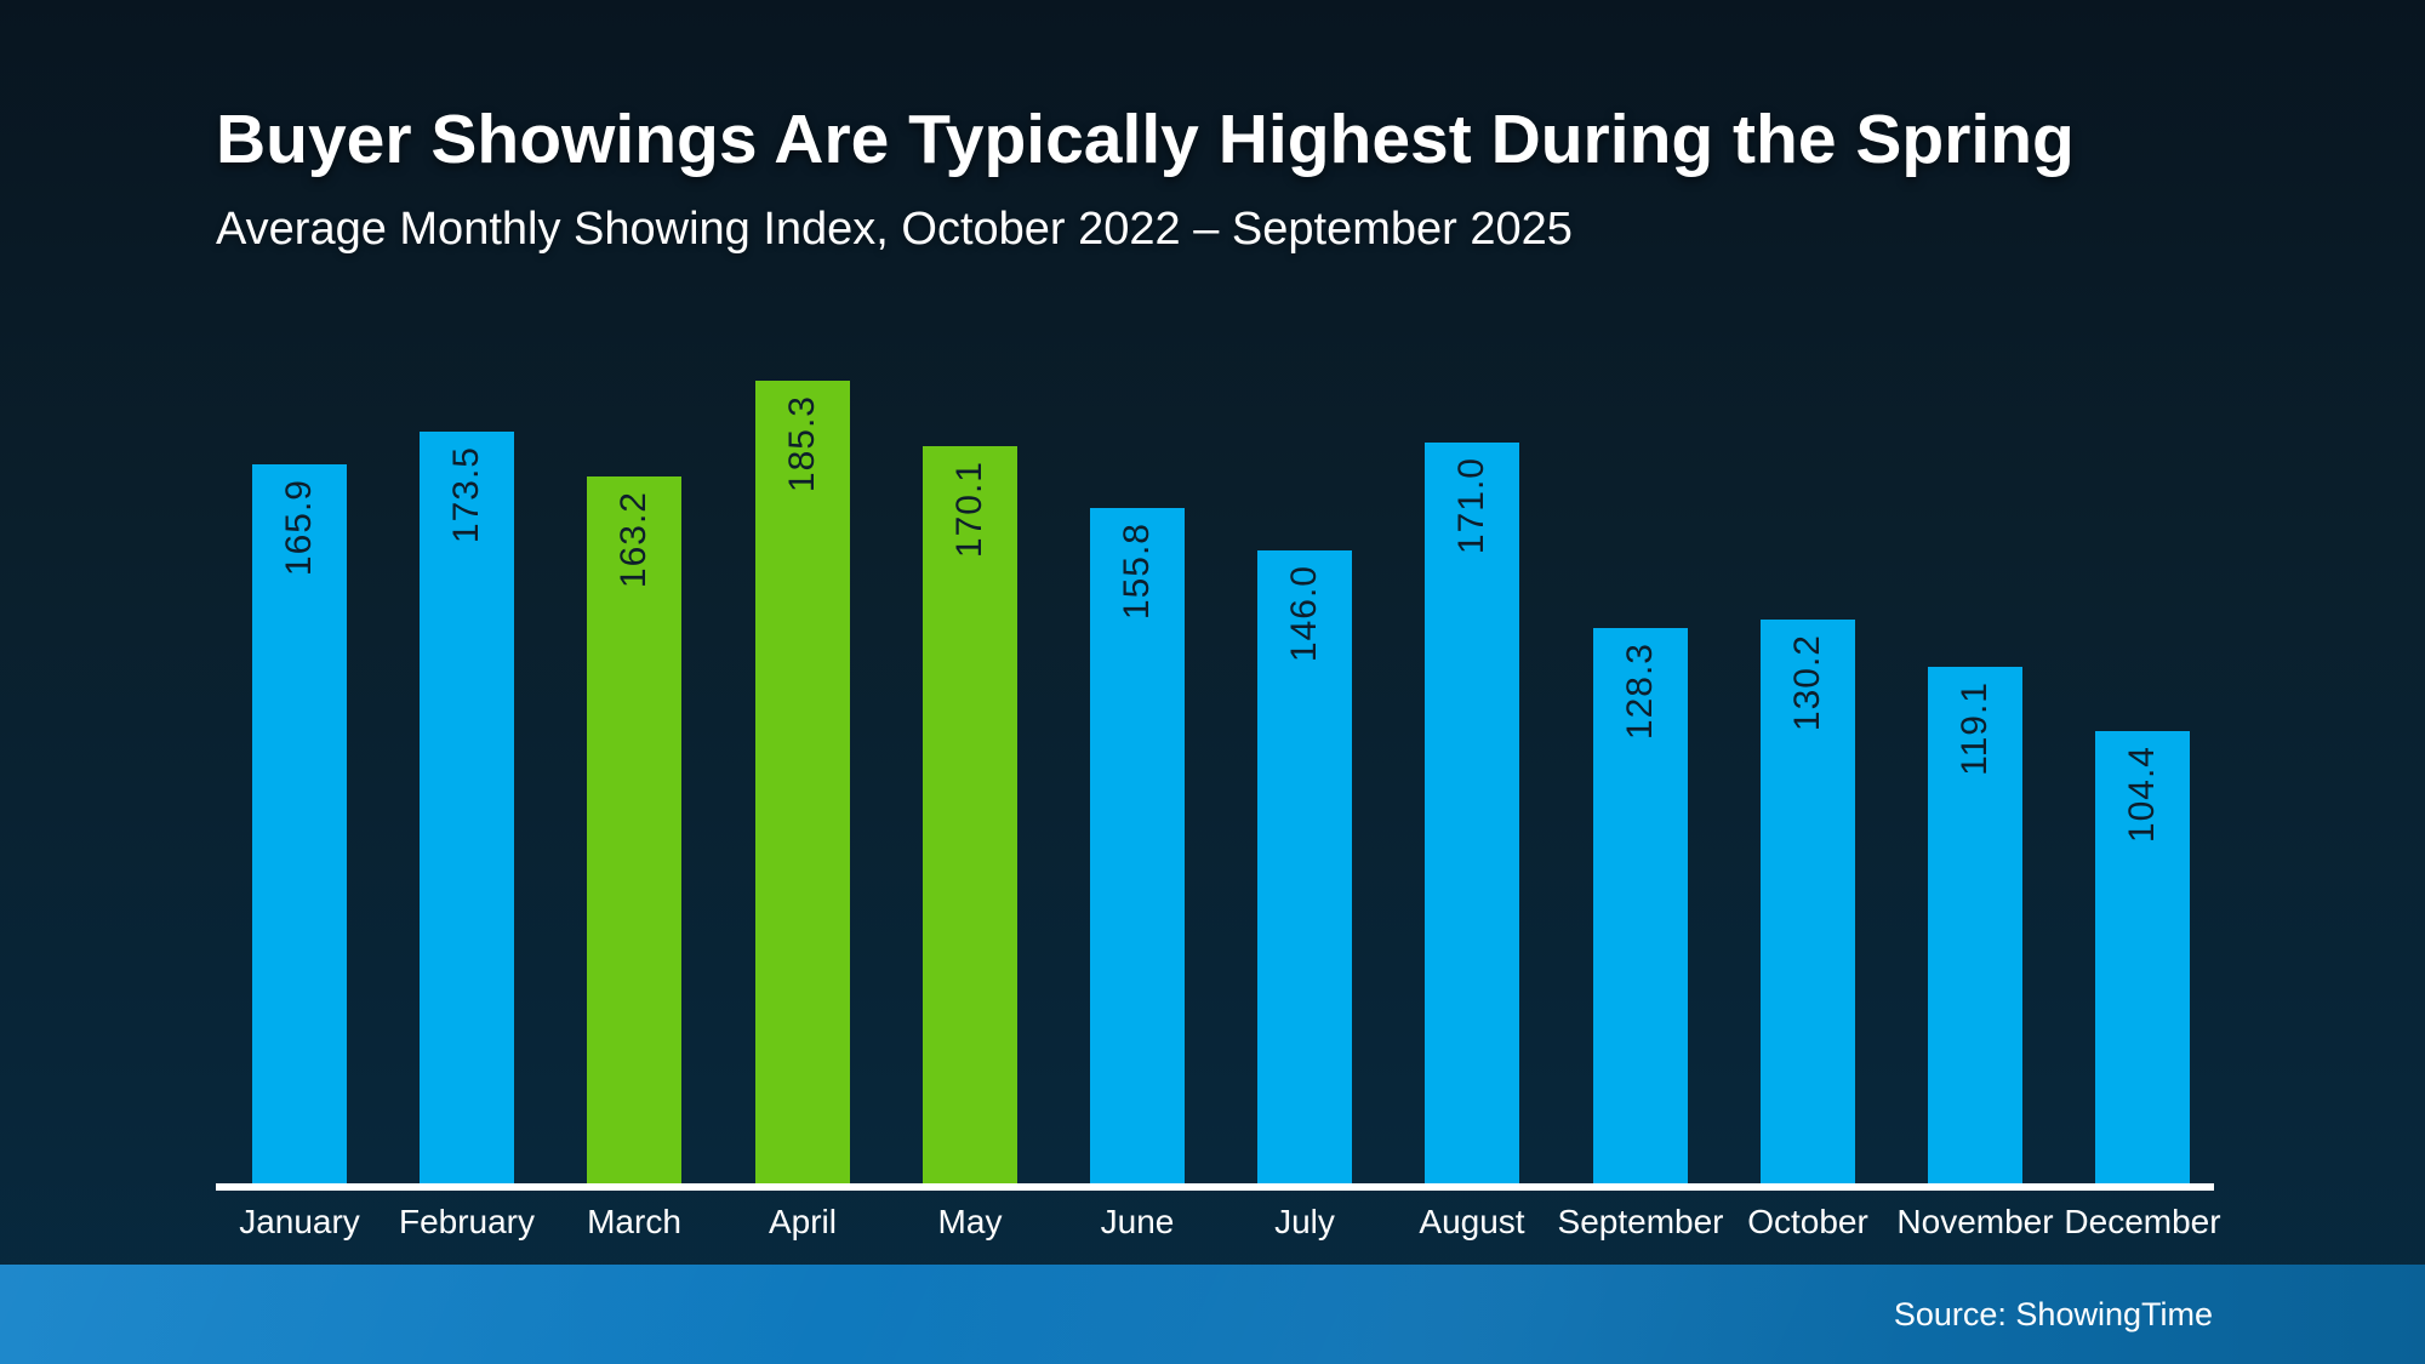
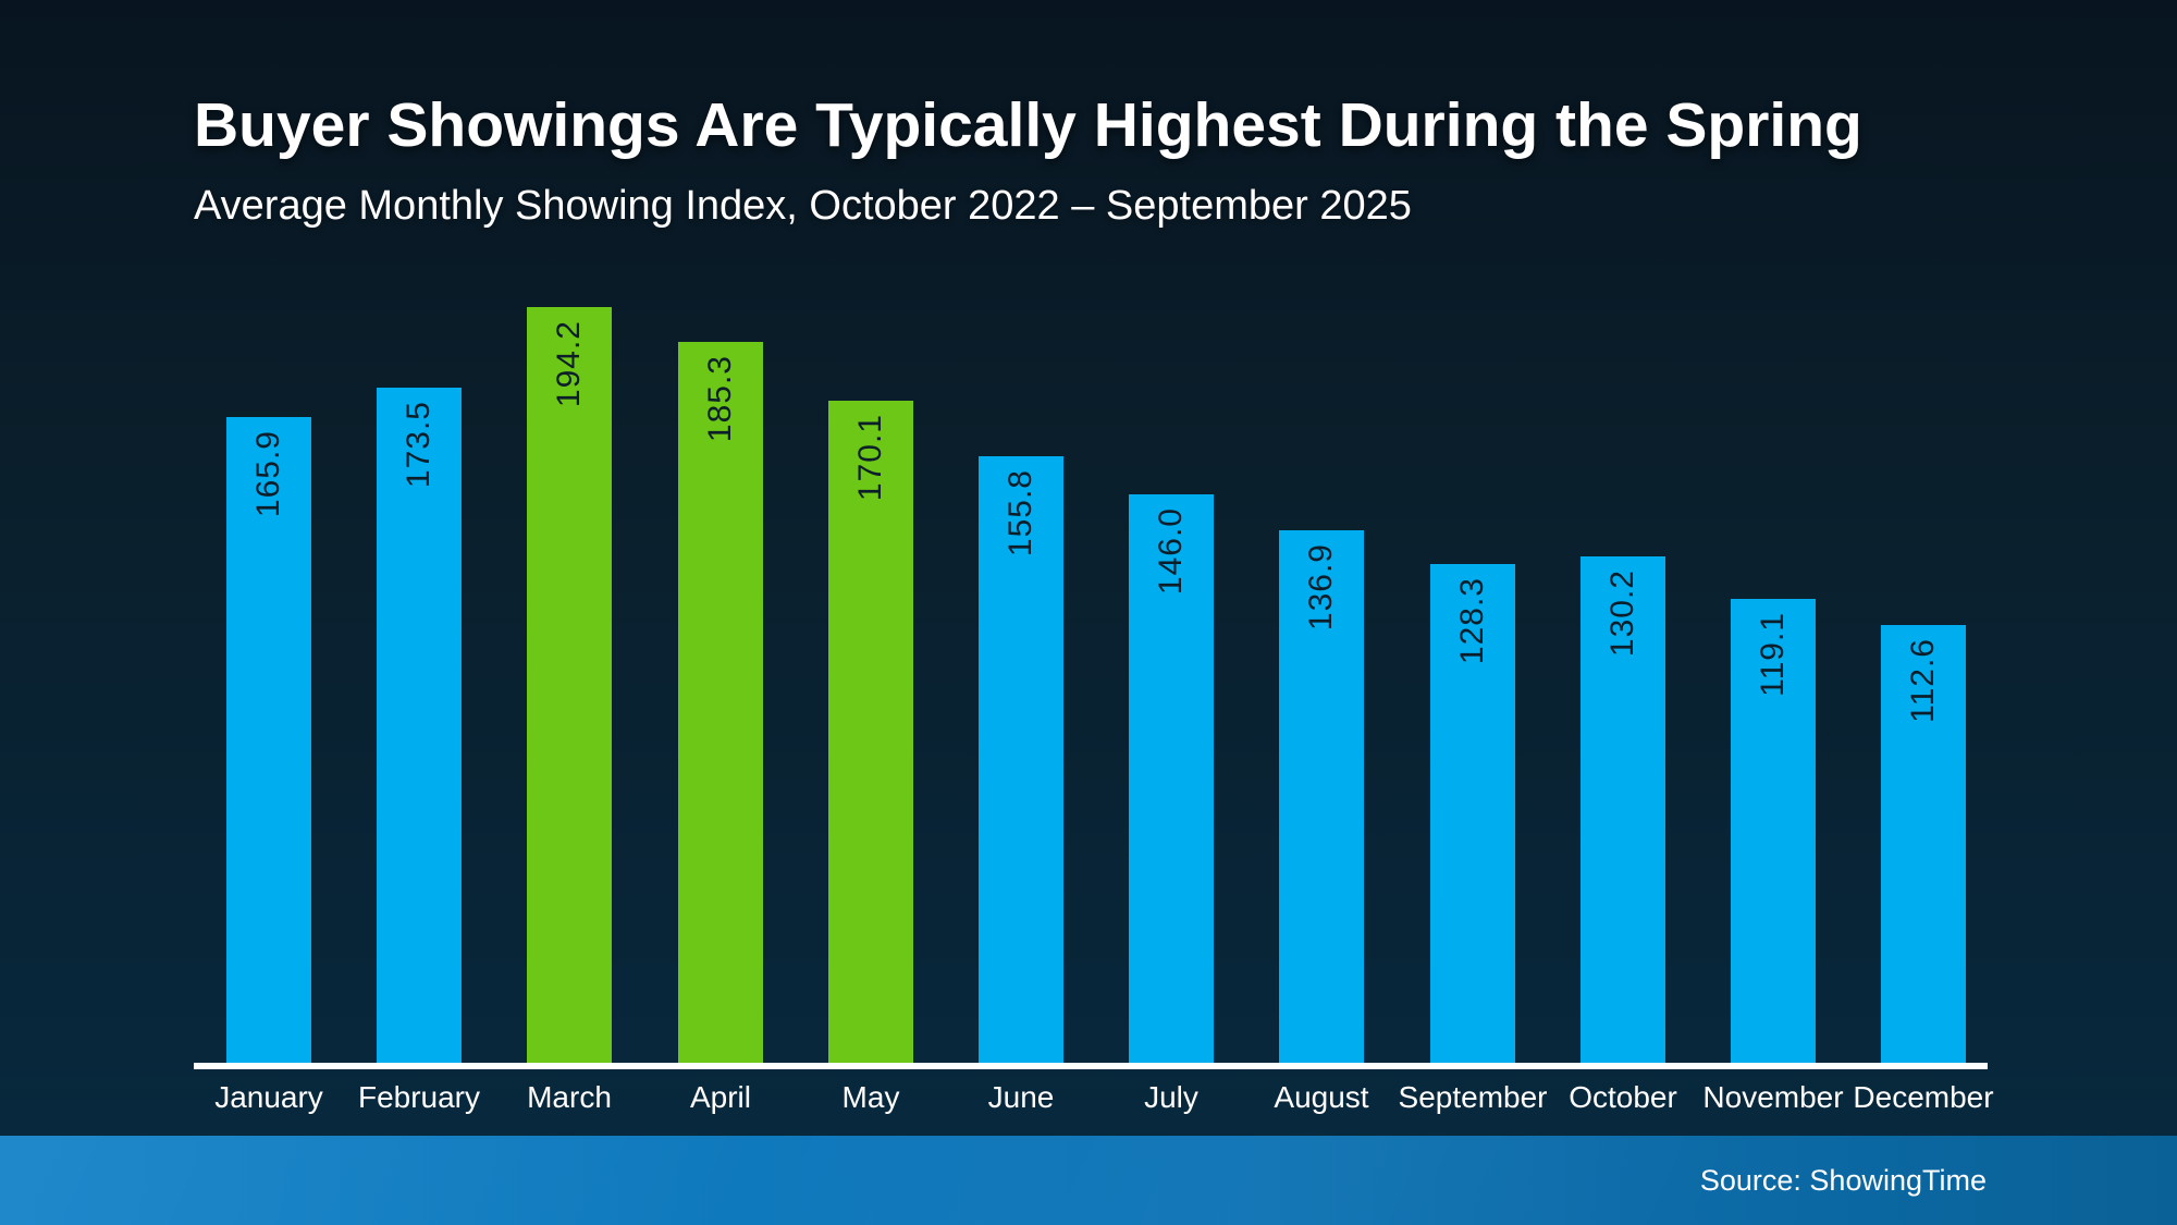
March: 163.2 -> 194.2
August: 171.0 -> 136.9
December: 104.4 -> 112.6
